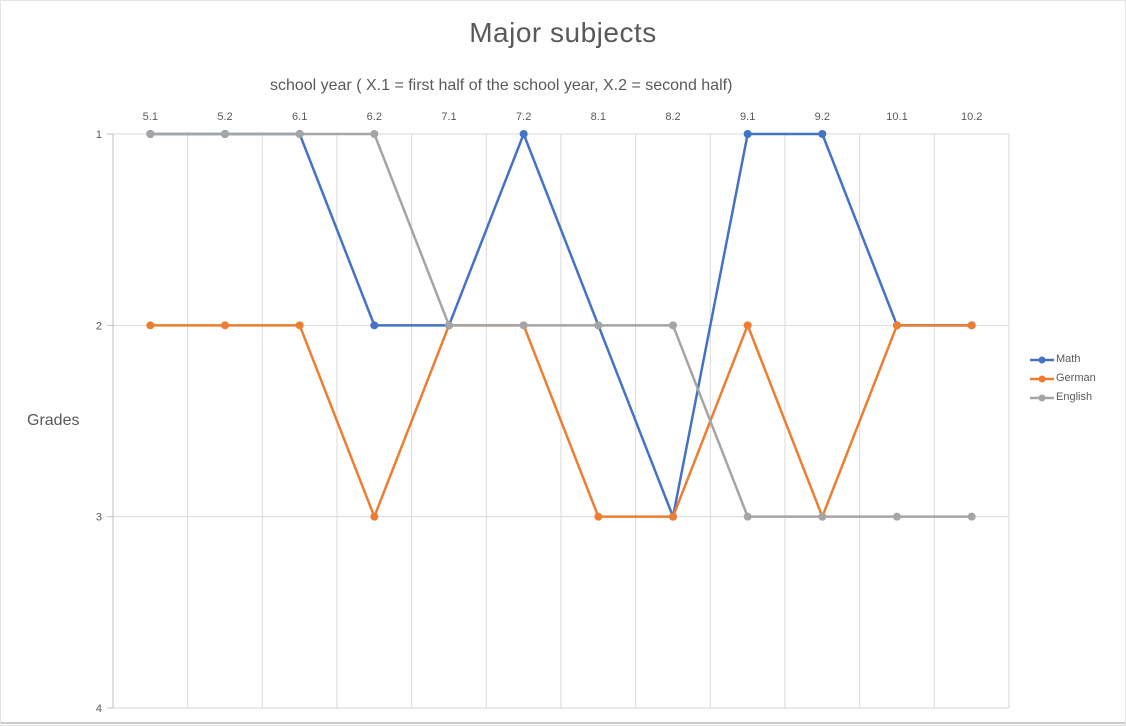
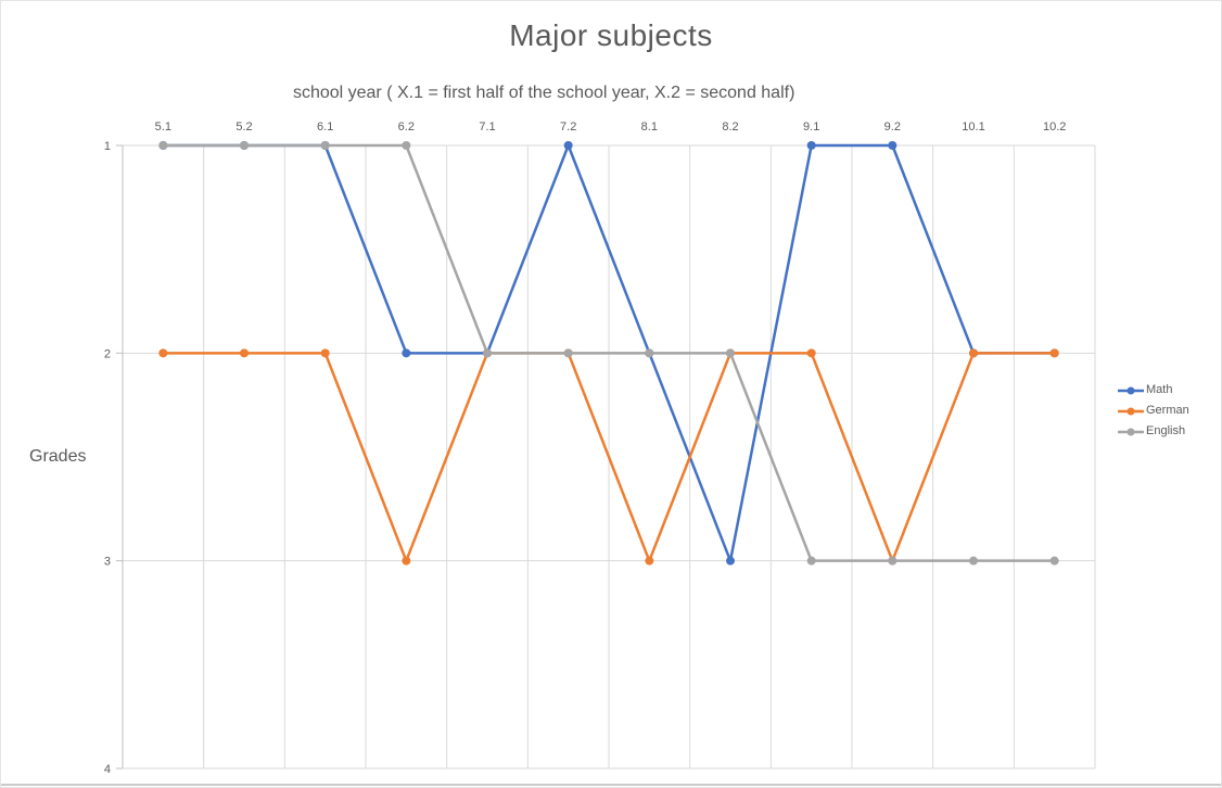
German/8.2: 3 -> 2
